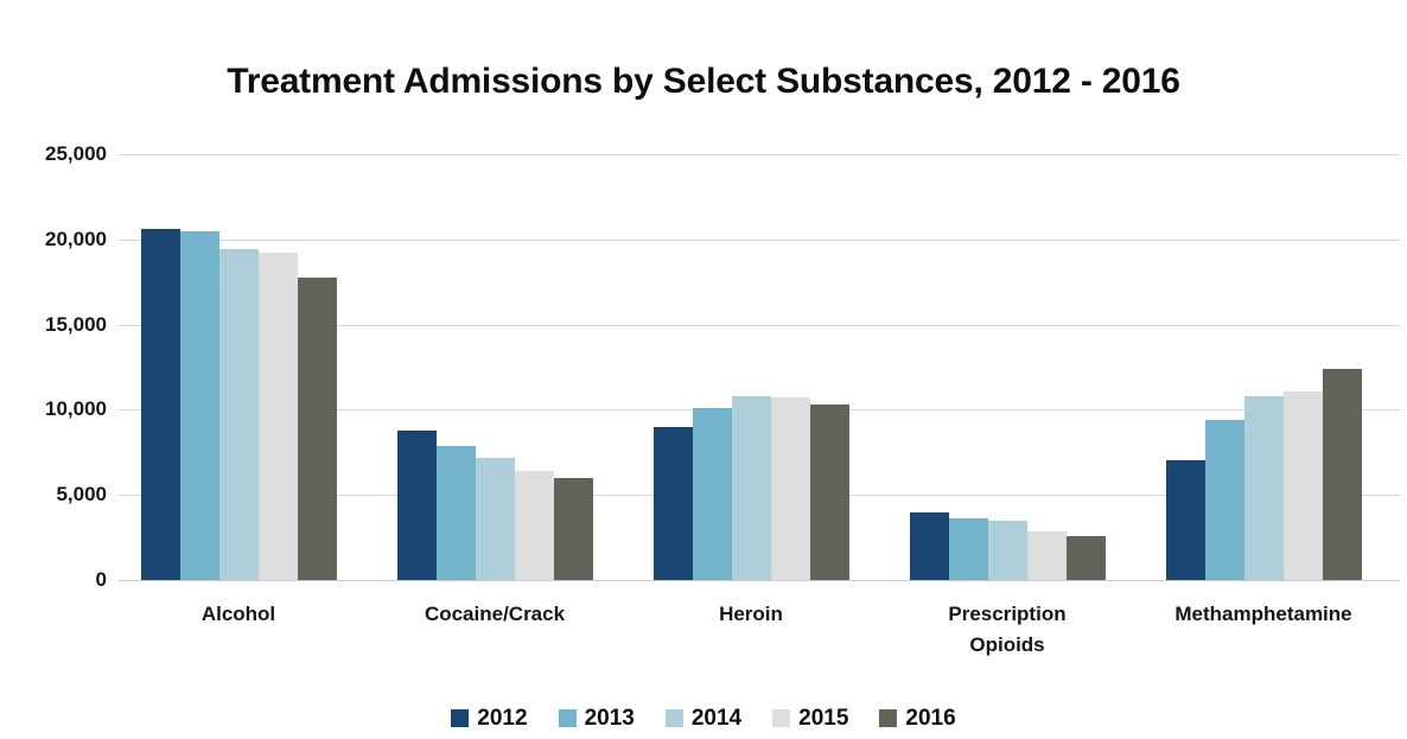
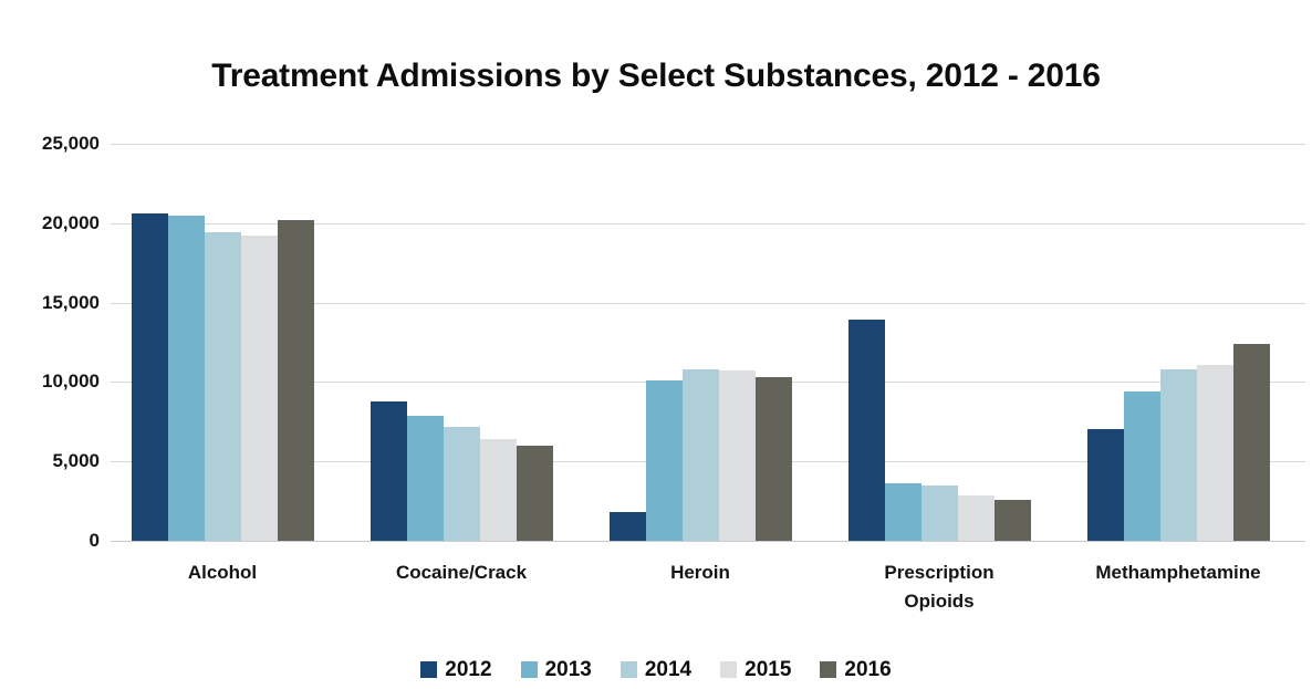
2016/Alcohol: 17800 -> 20200
2012/Heroin: 9000 -> 1800
2012/Prescription Opioids: 4000 -> 13900
